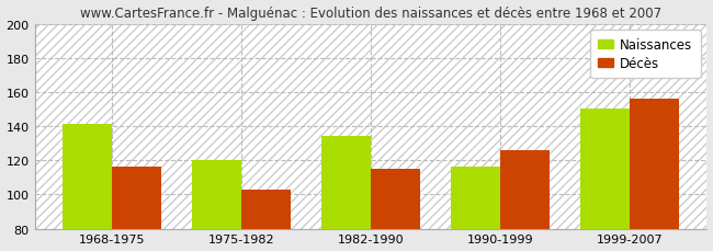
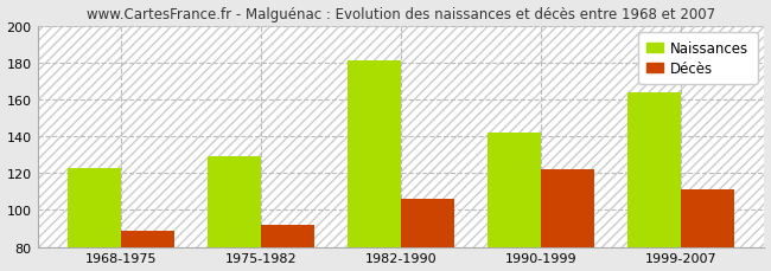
Naissances/1968-1975: 141 -> 123
Décès/1968-1975: 116 -> 89
Naissances/1975-1982: 120 -> 129
Décès/1975-1982: 103 -> 92
Naissances/1982-1990: 134 -> 181
Décès/1982-1990: 115 -> 106
Naissances/1990-1999: 116 -> 142
Décès/1990-1999: 126 -> 122
Naissances/1999-2007: 150 -> 164
Décès/1999-2007: 156 -> 111
